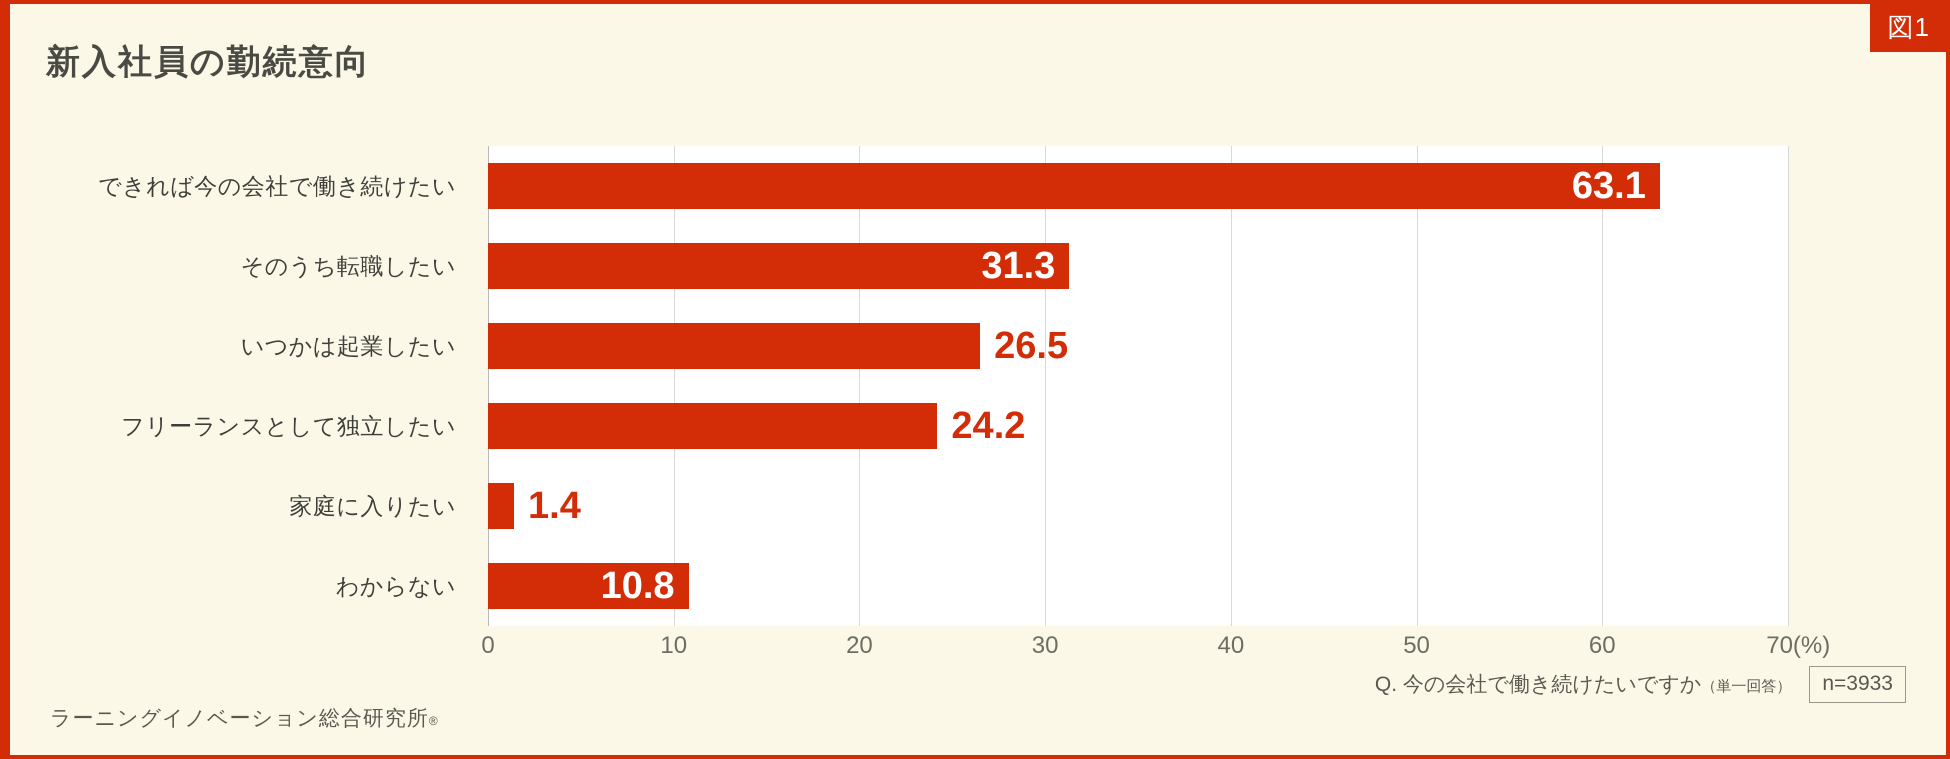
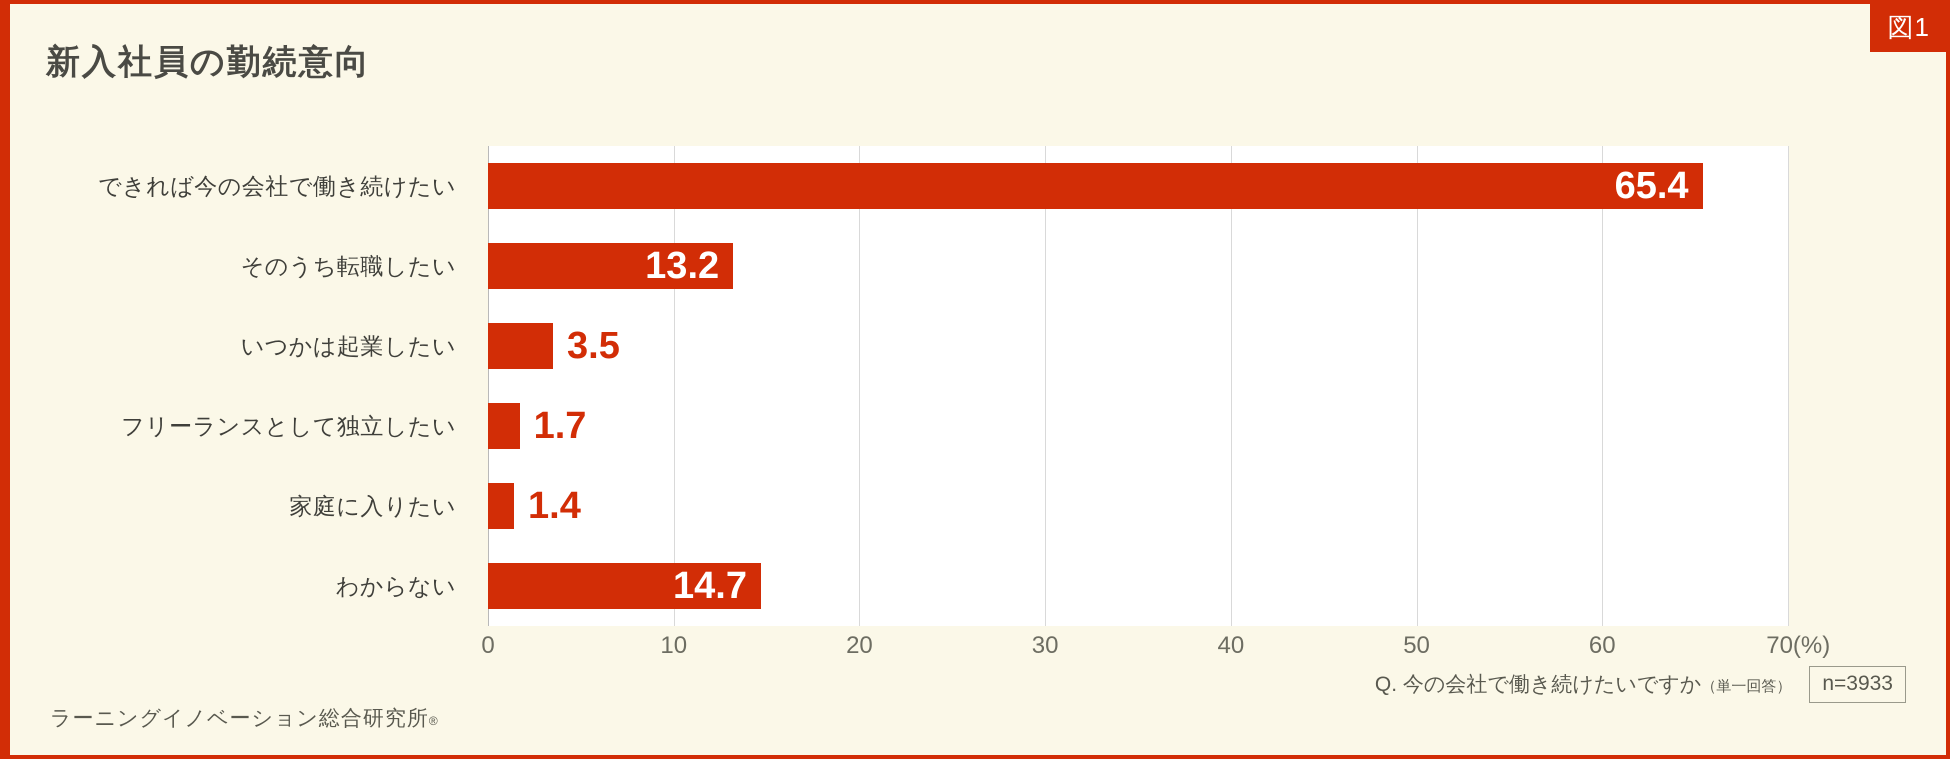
できれば今の会社で働き続けたい: 63.1 -> 65.4
そのうち転職したい: 31.3 -> 13.2
いつかは起業したい: 26.5 -> 3.5
フリーランスとして独立したい: 24.2 -> 1.7
わからない: 10.8 -> 14.7
